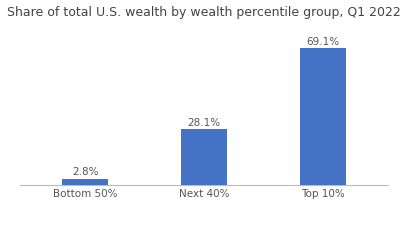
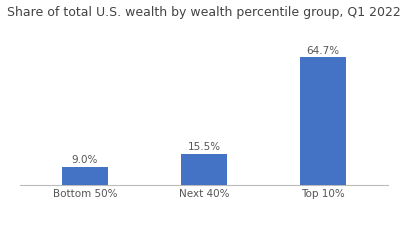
Bottom 50%: 2.8% -> 9.0%
Next 40%: 28.1% -> 15.5%
Top 10%: 69.1% -> 64.7%
